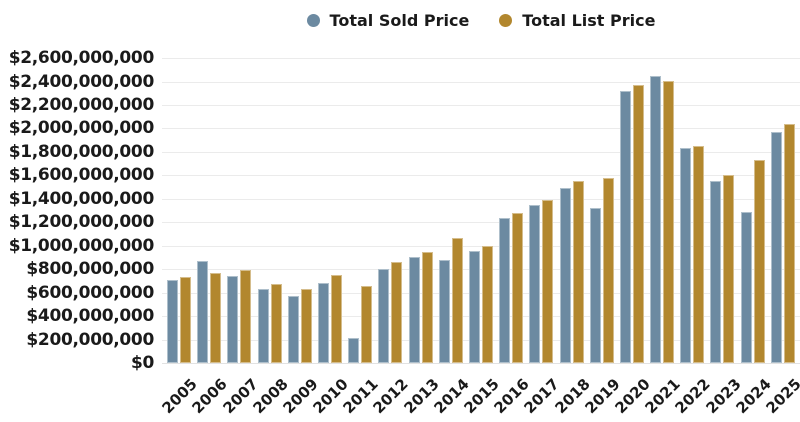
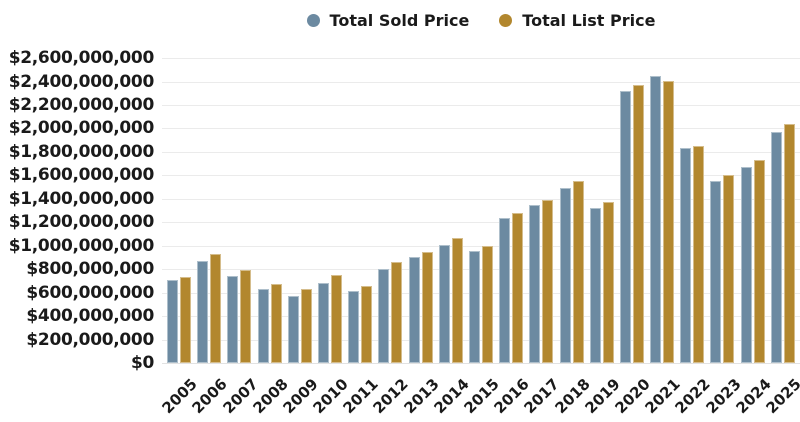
Total List Price/2006: $770000000 -> $920000000
Total Sold Price/2011: $210000000 -> $610000000
Total Sold Price/2014: $880000000 -> $1010000000
Total List Price/2019: $1580000000 -> $1370000000
Total Sold Price/2024: $1290000000 -> $1680000000
